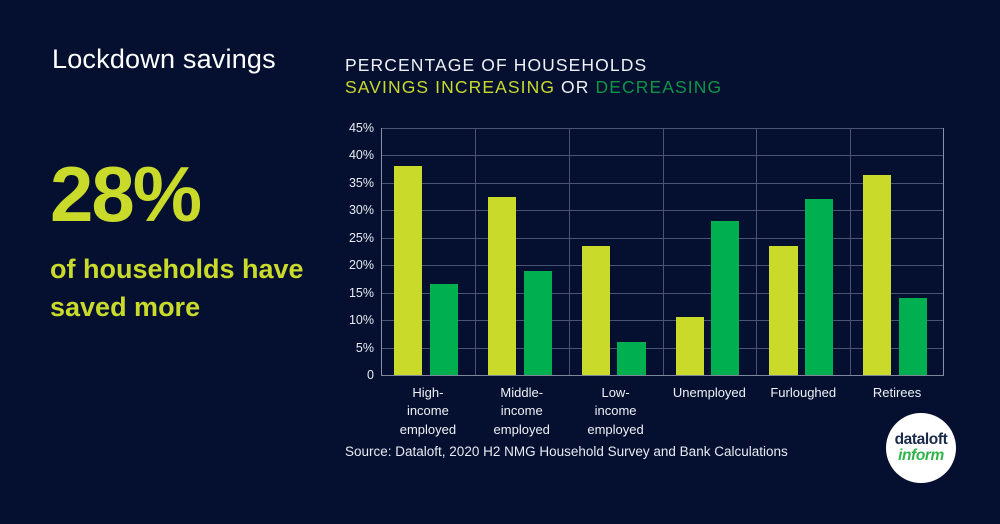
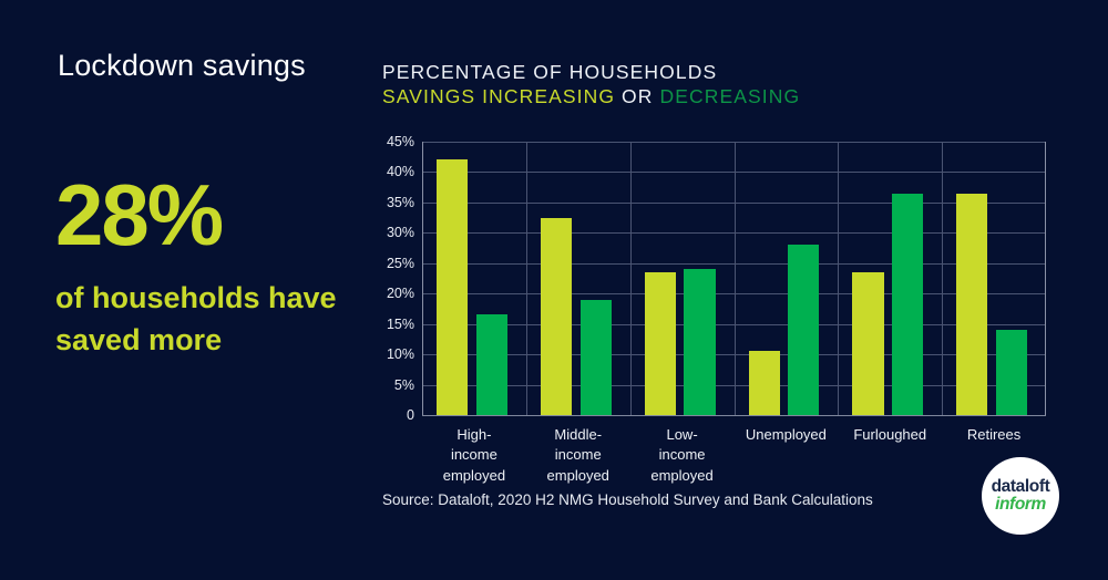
SAVINGS INCREASING/High-income employed: 38% -> 42%
DECREASING/Low-income employed: 6% -> 24%
DECREASING/Furloughed: 32% -> 36%
